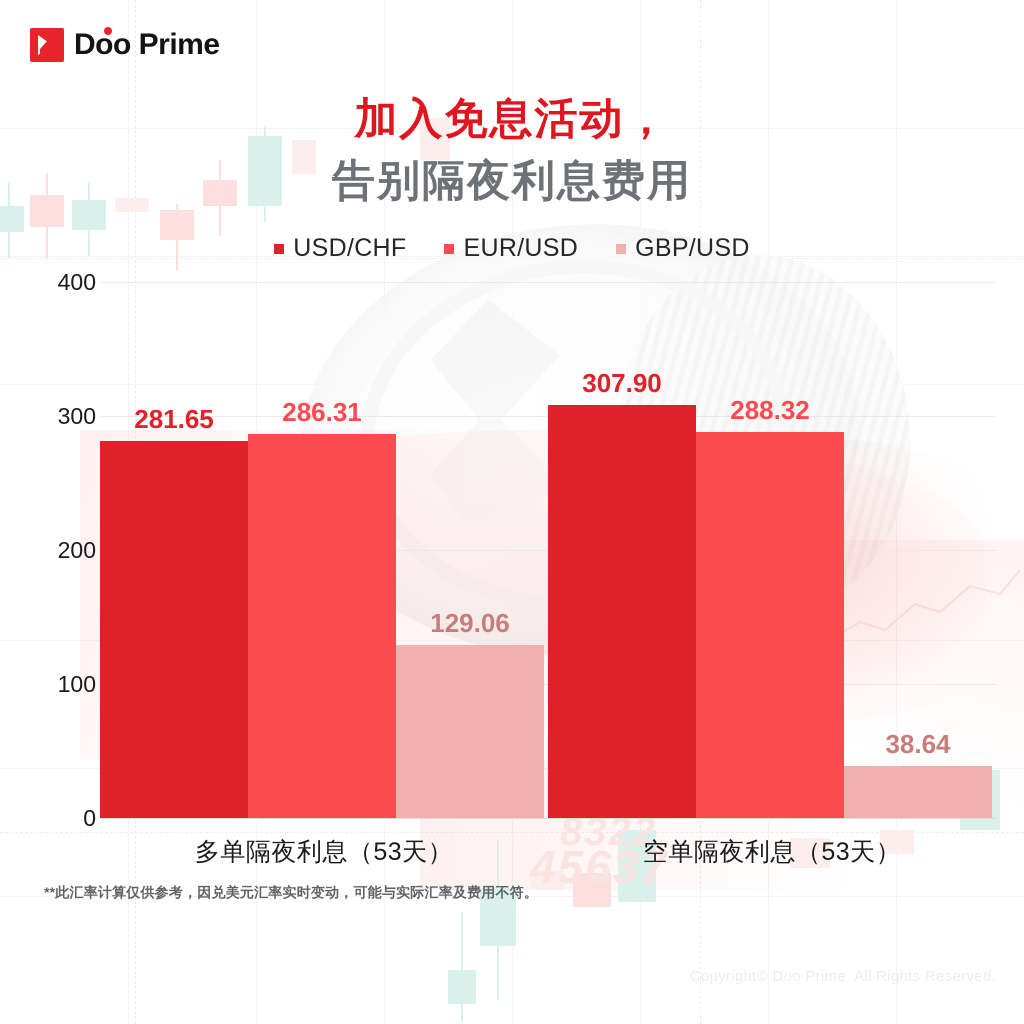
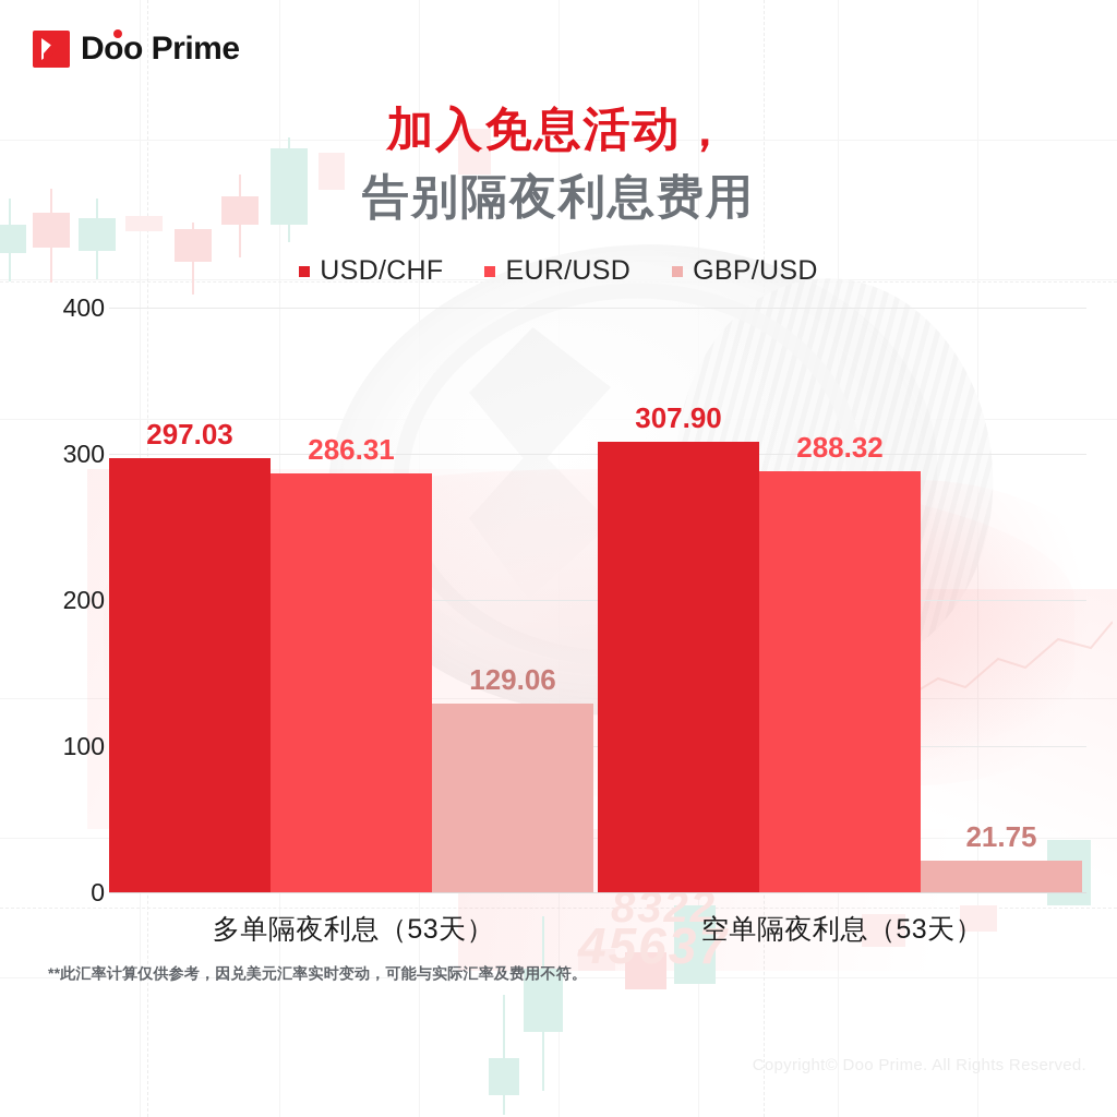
USD/CHF/多单隔夜利息（53天）: 281.65 -> 297.03
GBP/USD/空单隔夜利息（53天）: 38.64 -> 21.75
